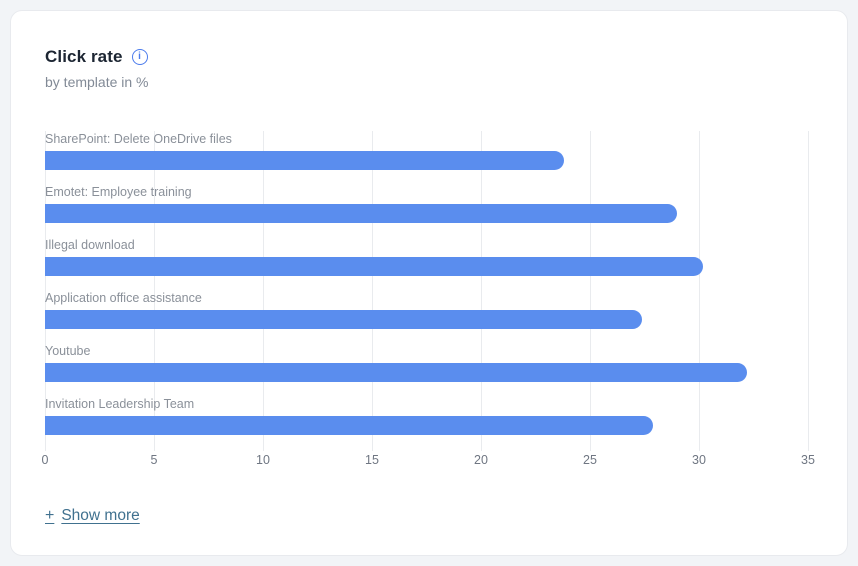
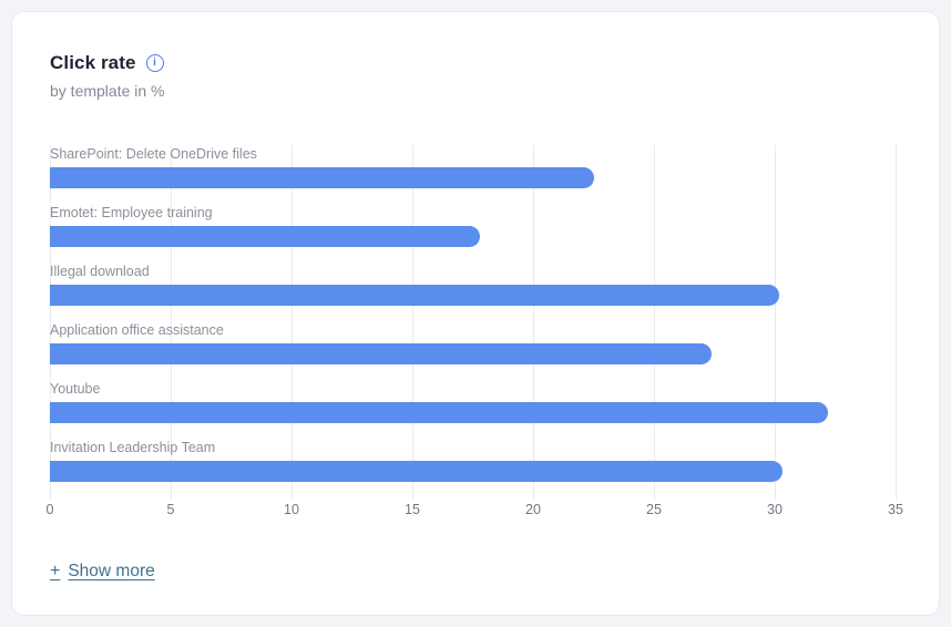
SharePoint: Delete OneDrive files: 23.8 -> 22.5
Emotet: Employee training: 29.0 -> 17.8
Invitation Leadership Team: 27.9 -> 30.3
